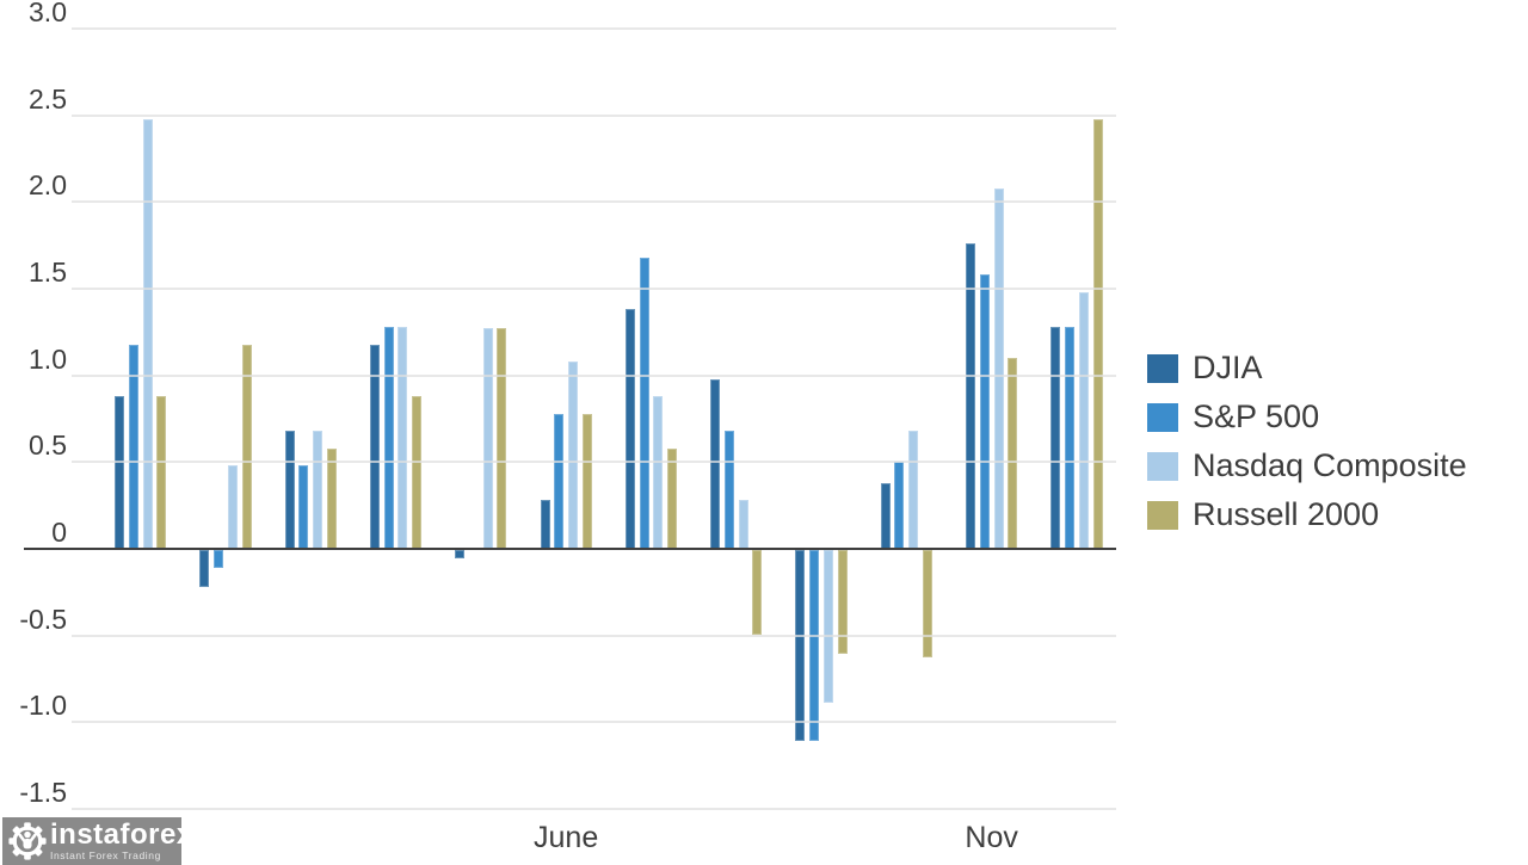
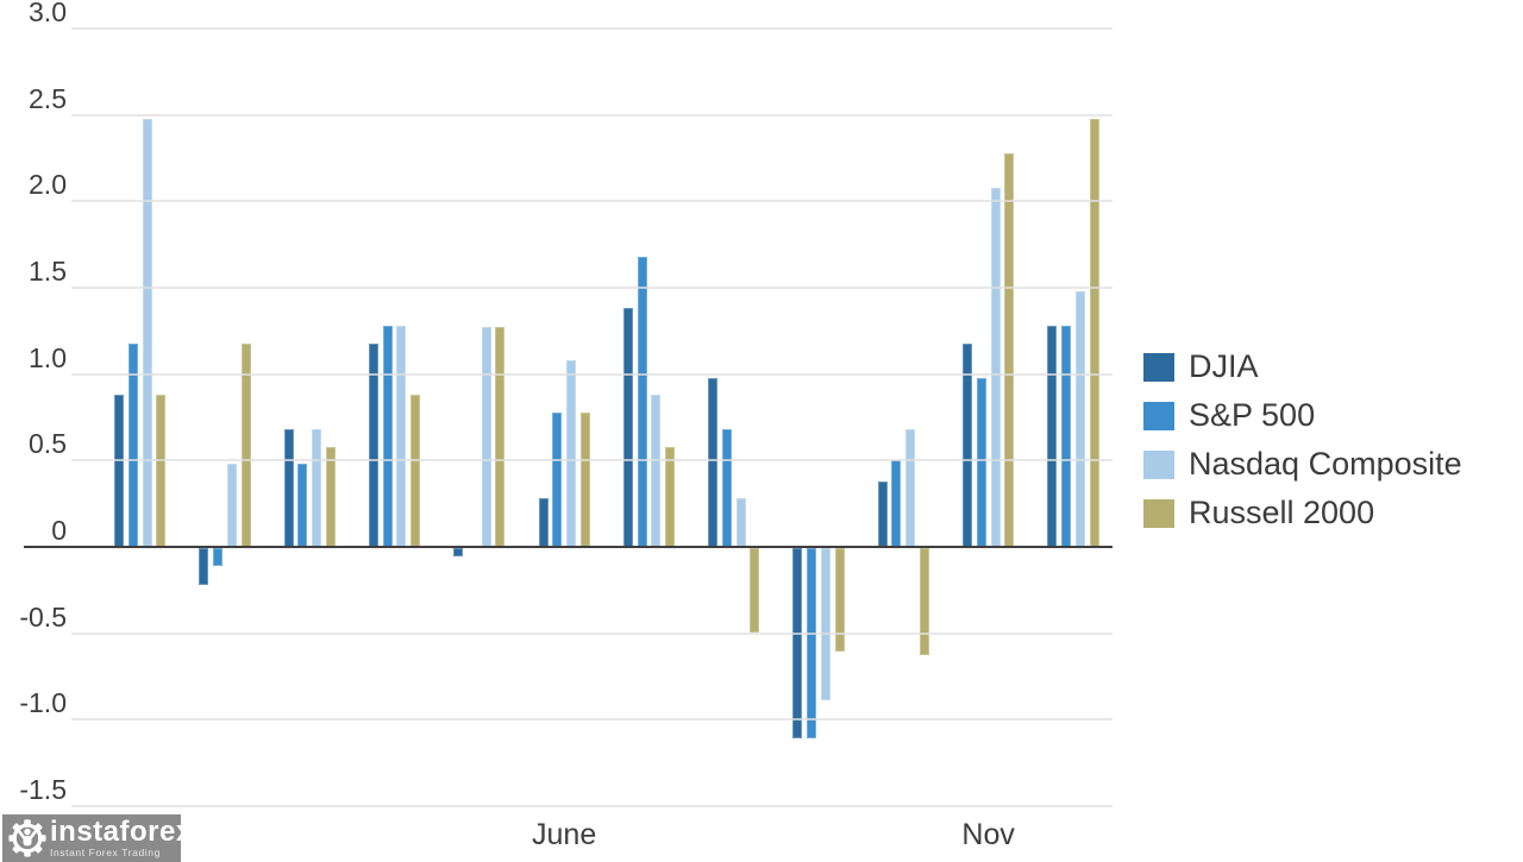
DJIA/Nov: 1.76 -> 1.18
S&P 500/Nov: 1.58 -> 0.98
Russell 2000/Nov: 1.10 -> 2.28
